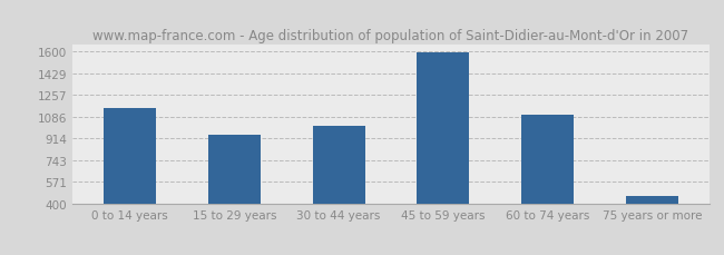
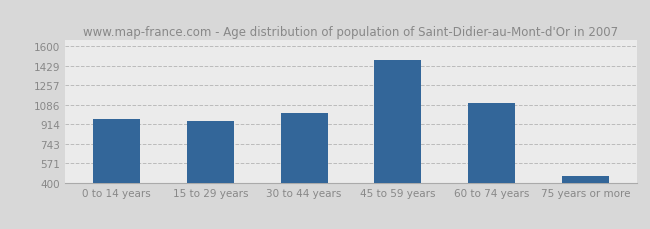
0 to 14 years: 1150 -> 960
45 to 59 years: 1600 -> 1480
